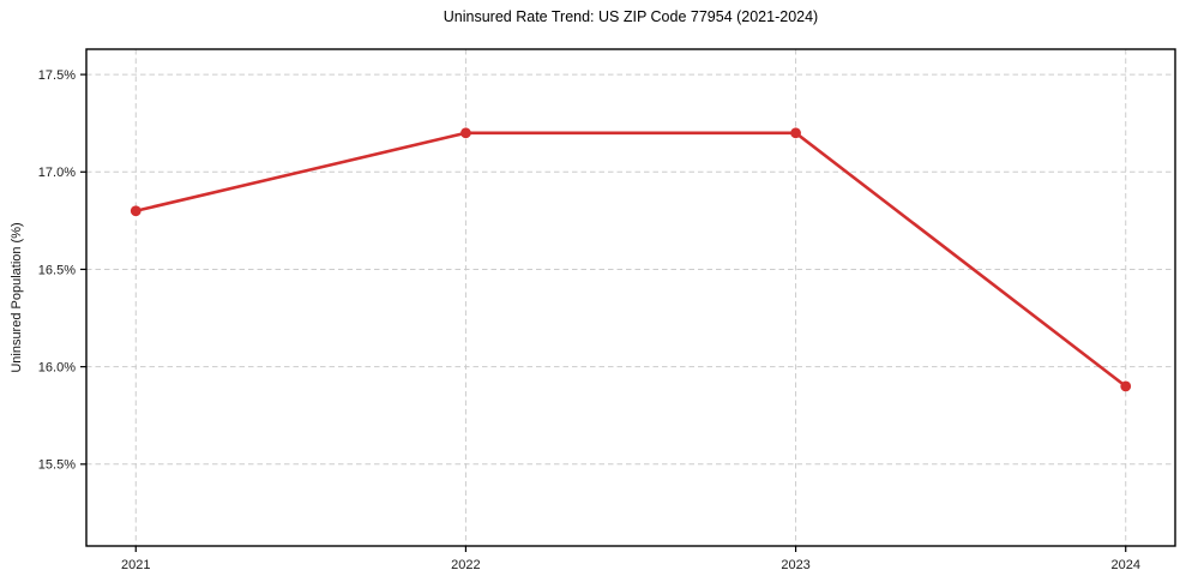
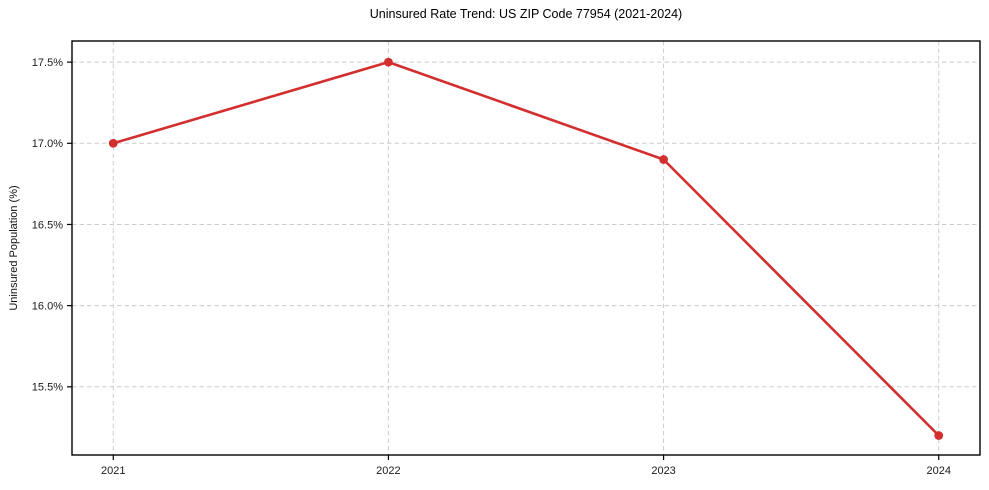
2021: 16.8% -> 17.0%
2022: 17.2% -> 17.5%
2023: 17.2% -> 16.9%
2024: 15.9% -> 15.2%
